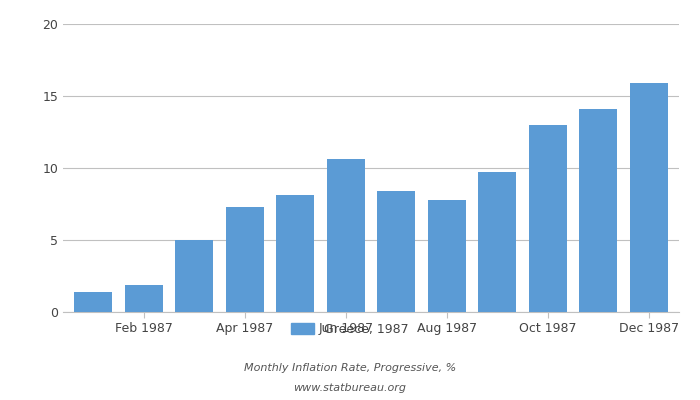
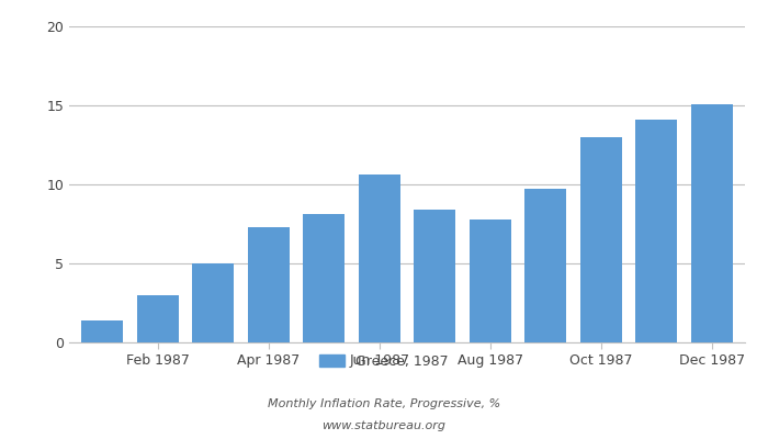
Feb 1987: 1.9 -> 3.0
Dec 1987: 15.9 -> 15.1
